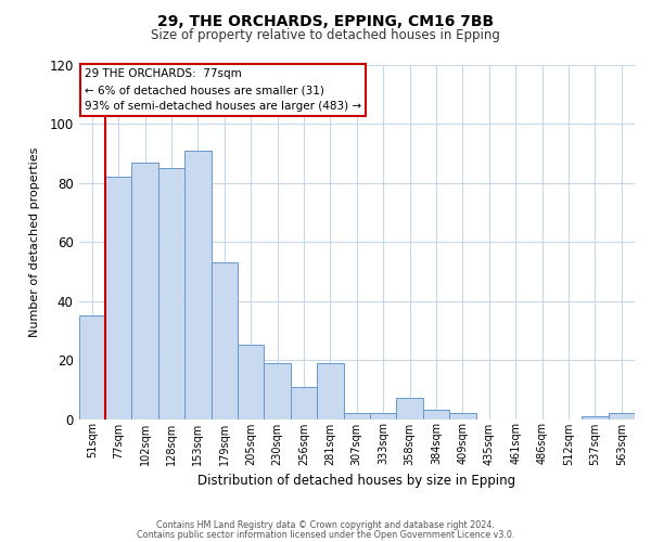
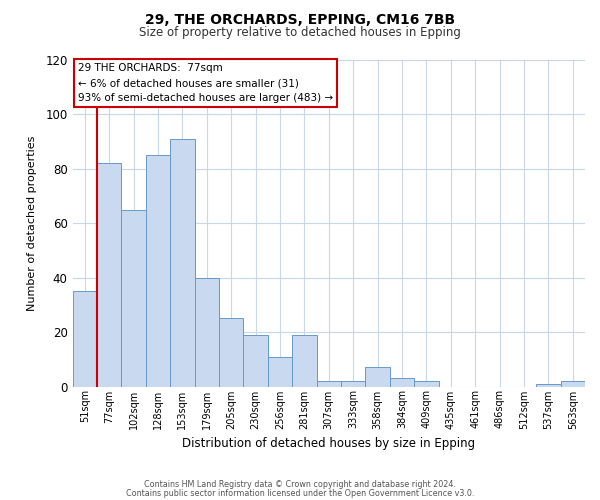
102sqm: 87 -> 65
179sqm: 53 -> 40
